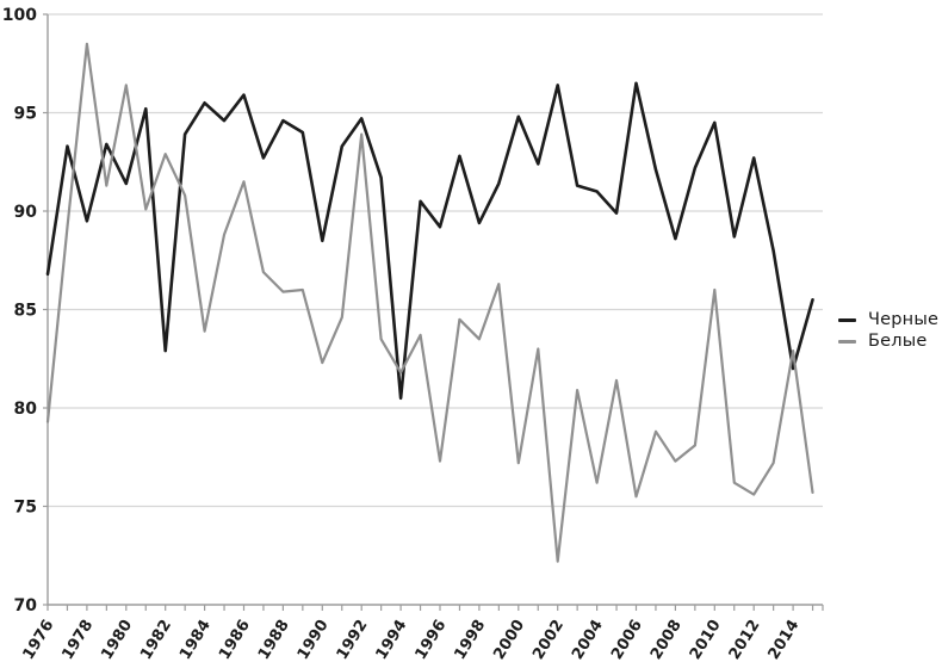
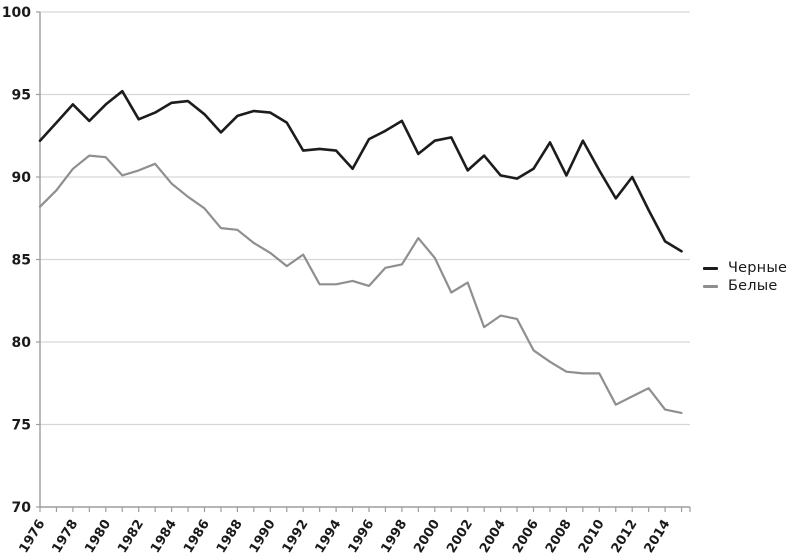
Черные/1976: 86.8 -> 92.2
Белые/1976: 79.3 -> 88.2
Черные/1978: 89.5 -> 94.4
Белые/1978: 98.5 -> 90.5
Черные/1980: 91.4 -> 94.4
Белые/1980: 96.4 -> 91.2
Черные/1982: 82.9 -> 93.5
Белые/1982: 92.9 -> 90.4
Черные/1984: 95.5 -> 94.5
Белые/1984: 83.9 -> 89.6
Черные/1986: 95.9 -> 93.8
Белые/1986: 91.5 -> 88.1
Черные/1988: 94.6 -> 93.7
Белые/1988: 85.9 -> 86.8
Черные/1990: 88.5 -> 93.9
Белые/1990: 82.3 -> 85.4
Черные/1992: 94.7 -> 91.6
Белые/1992: 93.9 -> 85.3
Черные/1994: 80.5 -> 91.6
Белые/1994: 81.8 -> 83.5
Черные/1996: 89.2 -> 92.3
Белые/1996: 77.3 -> 83.4
Черные/1998: 89.4 -> 93.4
Белые/1998: 83.5 -> 84.7
Черные/2000: 94.8 -> 92.2
Белые/2000: 77.2 -> 85.1
Черные/2002: 96.4 -> 90.4
Белые/2002: 72.2 -> 83.6
Черные/2004: 91.0 -> 90.1
Белые/2004: 76.2 -> 81.6
Черные/2006: 96.5 -> 90.5
Белые/2006: 75.5 -> 79.5
Черные/2008: 88.6 -> 90.1
Белые/2008: 77.3 -> 78.2
Черные/2010: 94.5 -> 90.4
Белые/2010: 86.0 -> 78.1
Черные/2012: 92.7 -> 90.0
Белые/2012: 75.6 -> 76.7
Черные/2014: 82.0 -> 86.1
Белые/2014: 82.9 -> 75.9
